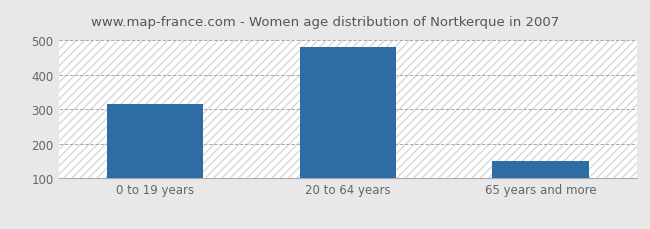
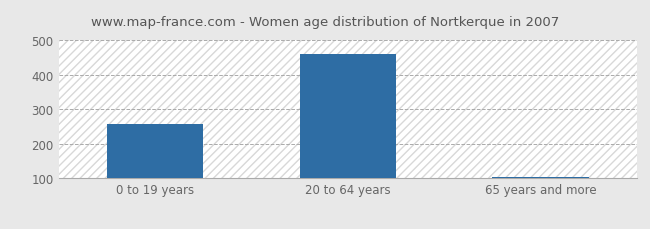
0 to 19 years: 315 -> 258
20 to 64 years: 480 -> 462
65 years and more: 150 -> 103
